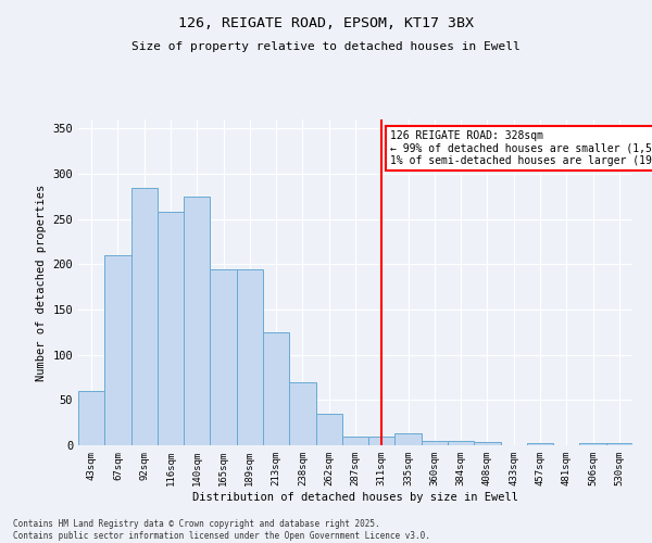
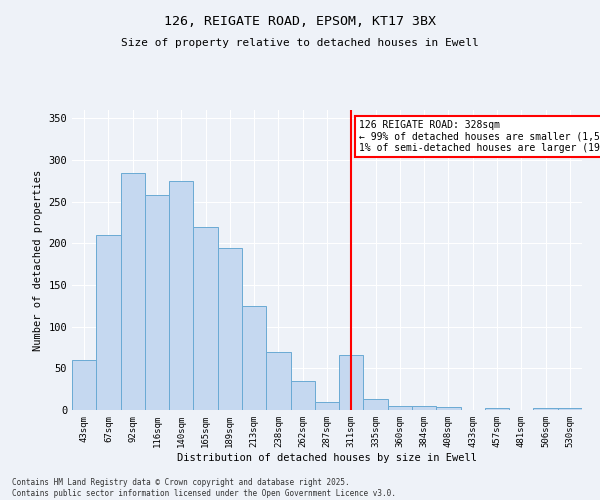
165sqm: 195 -> 220
311sqm: 10 -> 66
